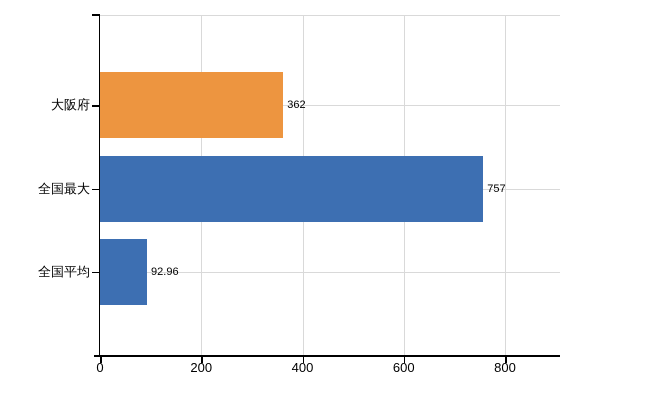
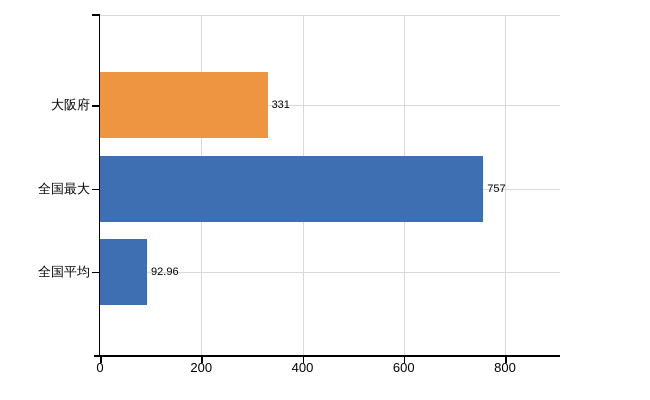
大阪府: 362 -> 331
